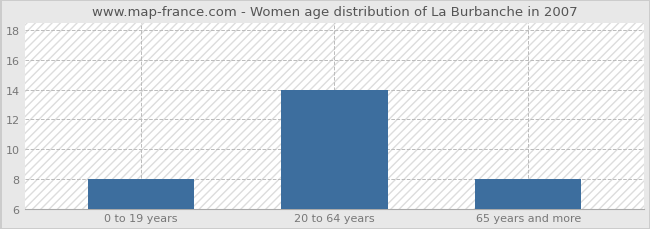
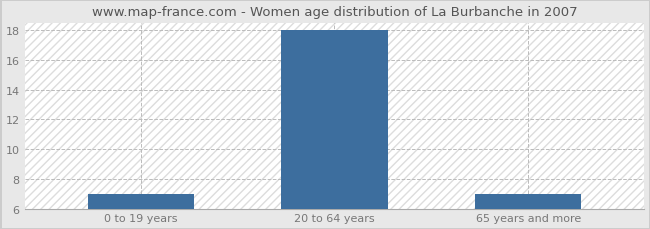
0 to 19 years: 8 -> 7
20 to 64 years: 14 -> 18
65 years and more: 8 -> 7
